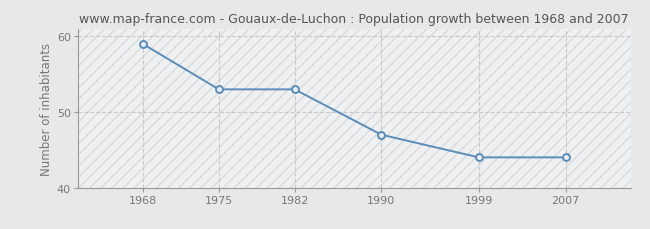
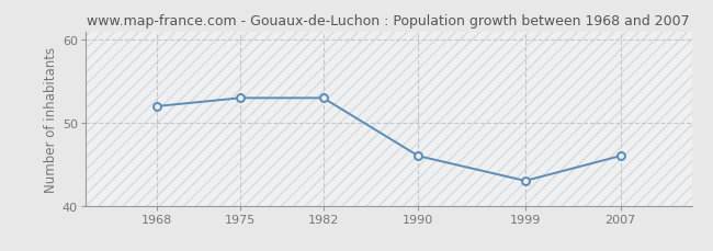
1968: 59 -> 52
1990: 47 -> 46
1999: 44 -> 43
2007: 44 -> 46
